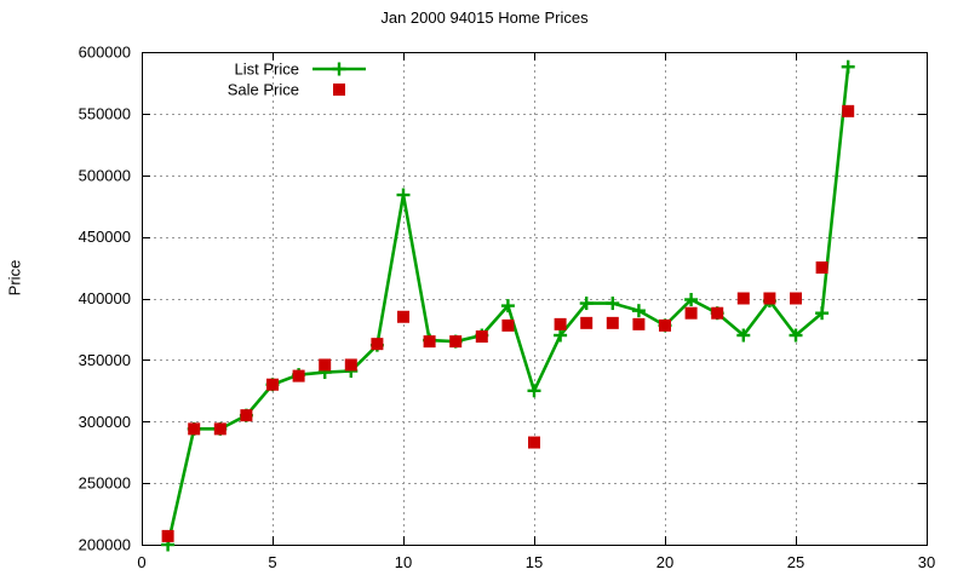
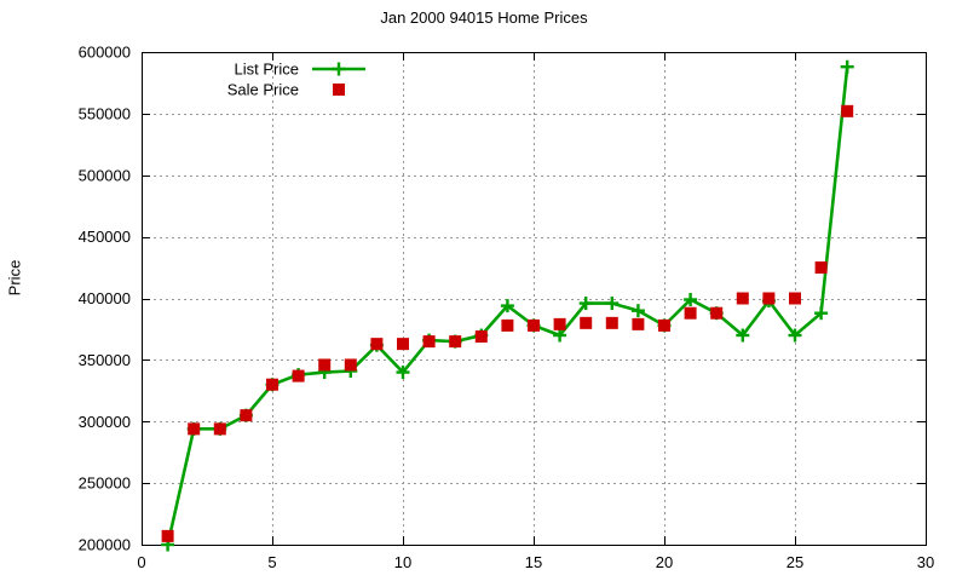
List Price/10: 484000 -> 340000
Sale Price/10: 385000 -> 363000
List Price/15: 325000 -> 378000
Sale Price/15: 283000 -> 378000
